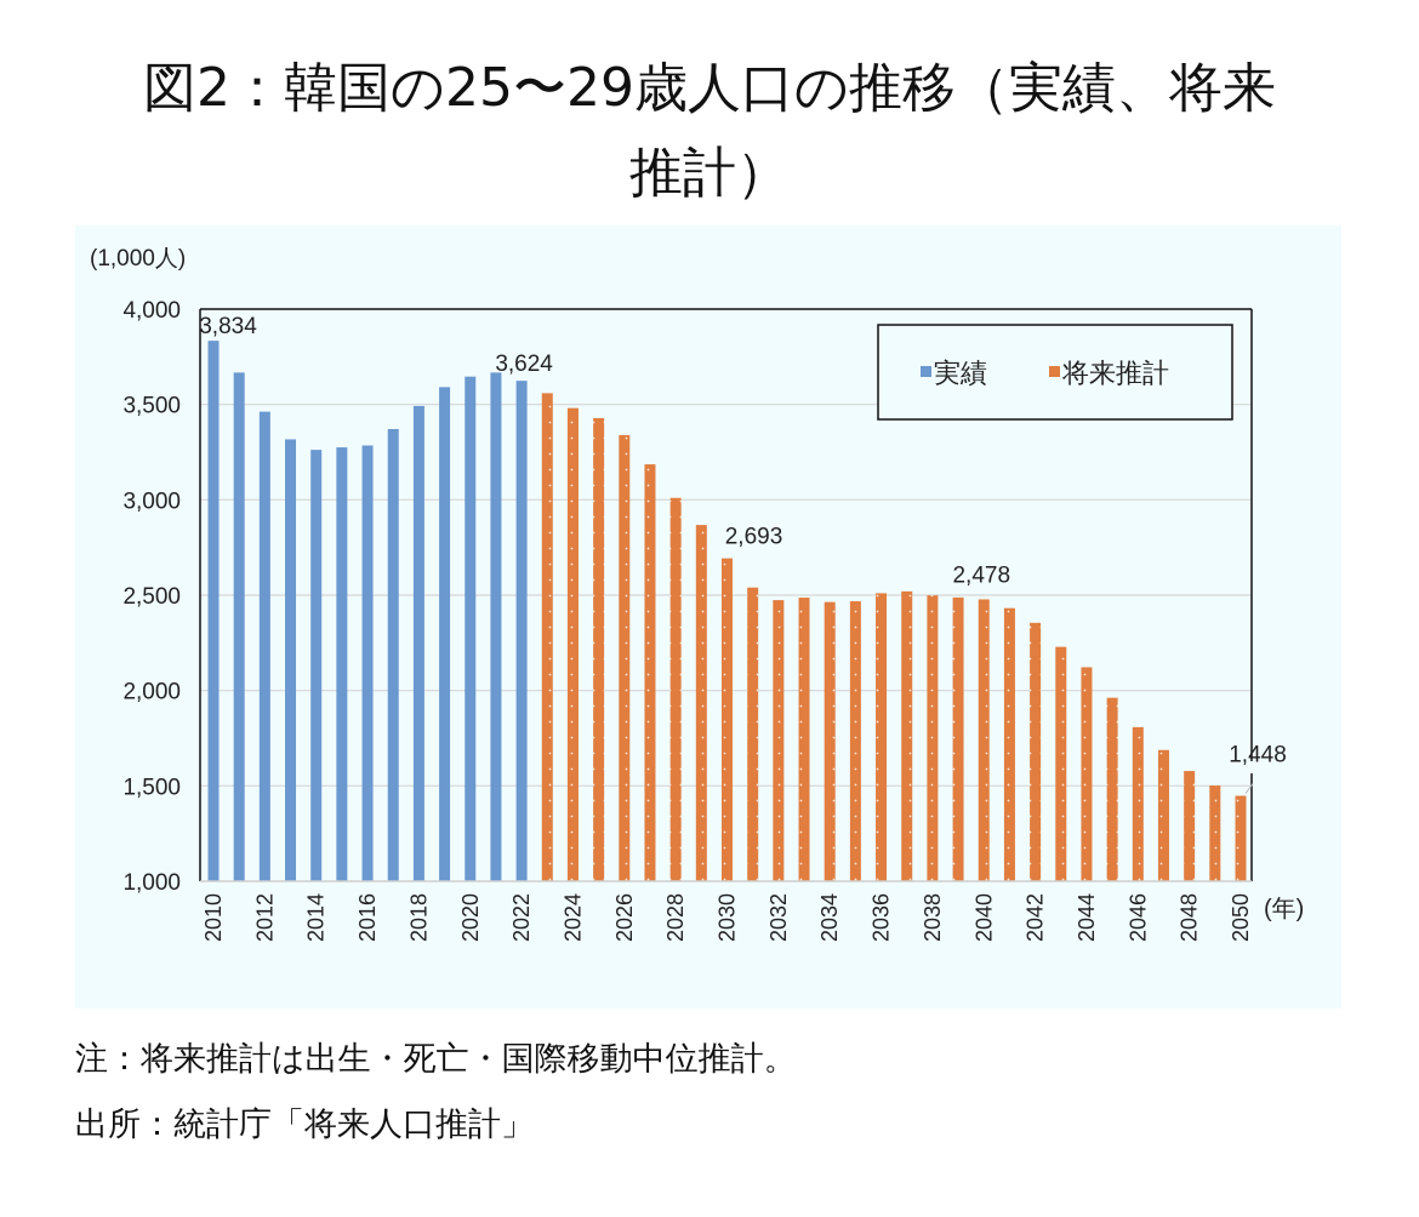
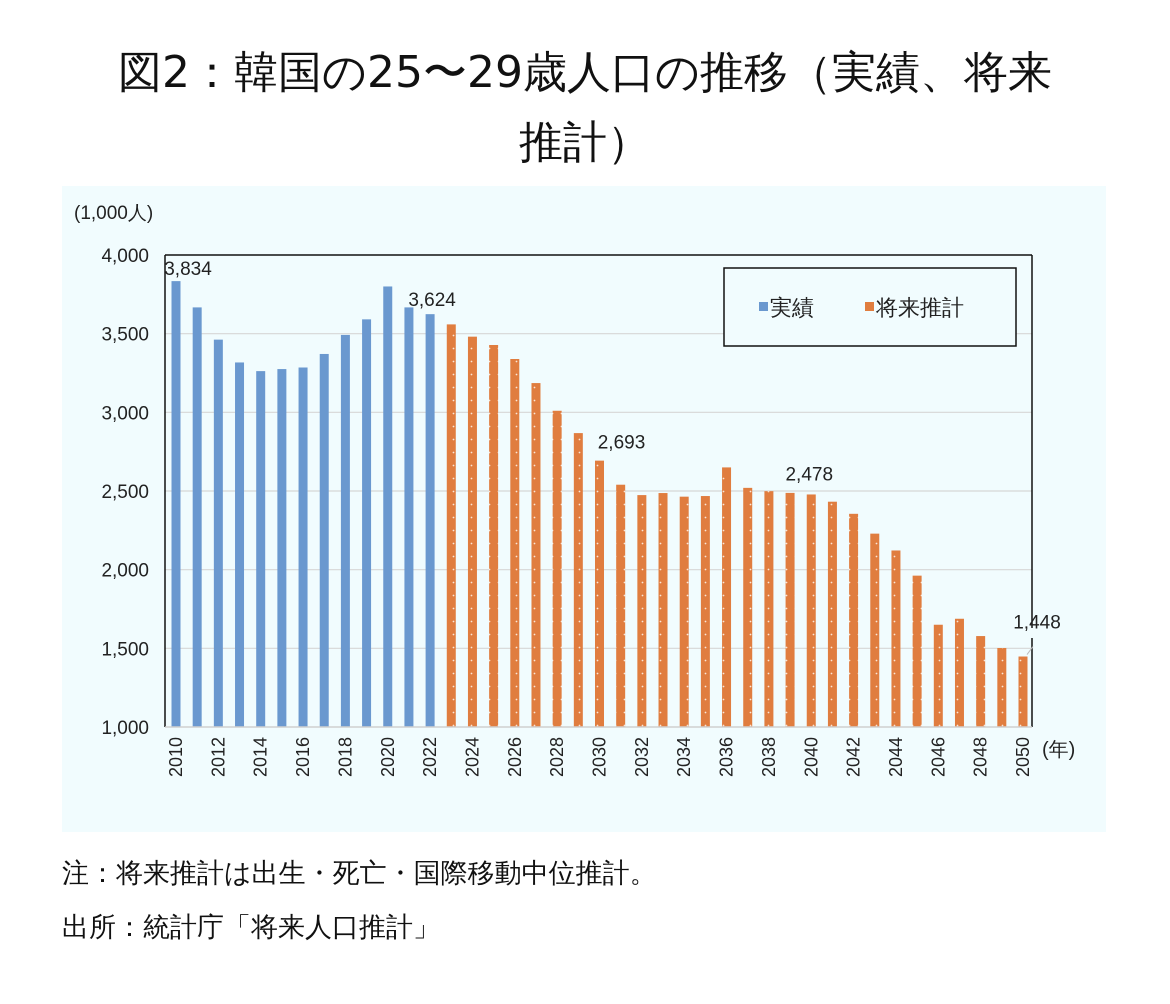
実績/2020: 3650 -> 3800
将来推計/2036: 2510 -> 2650
将来推計/2046: 1810 -> 1650
